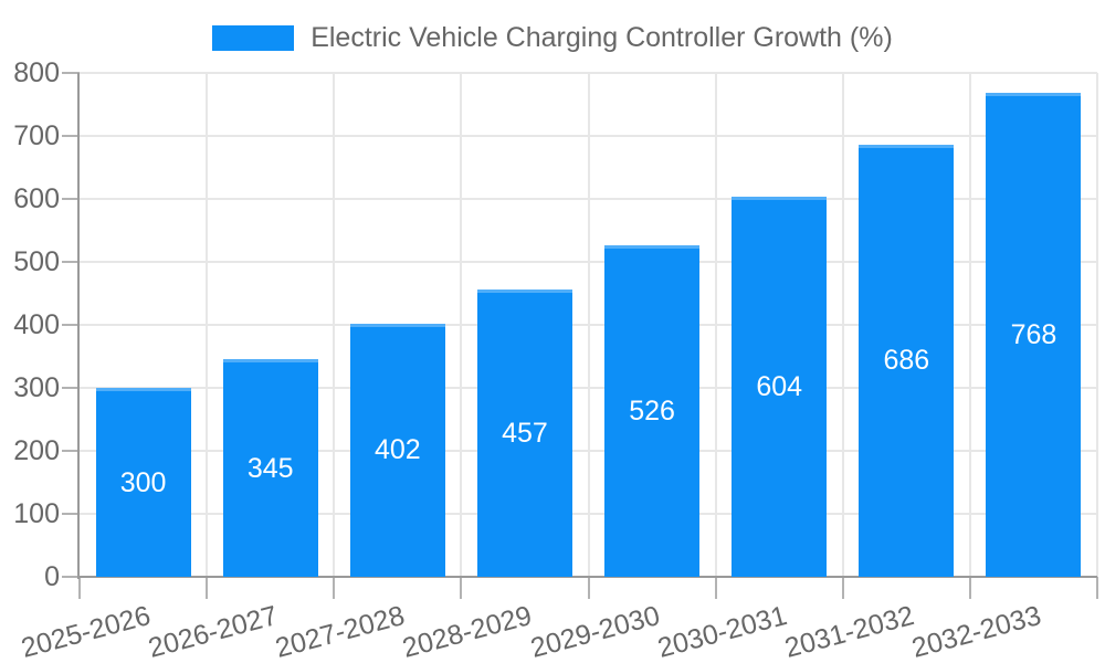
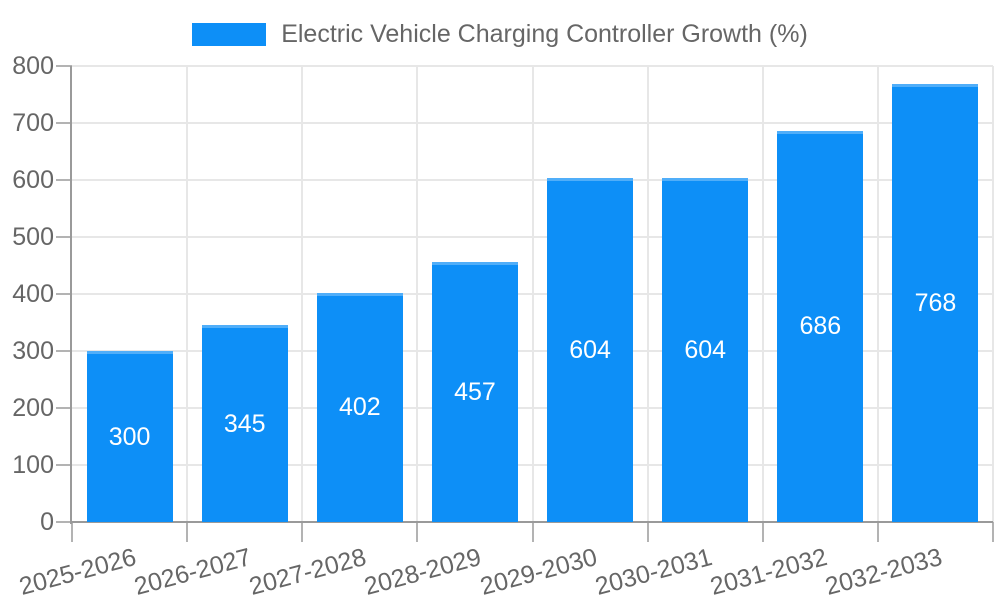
2029-2030: 526 -> 604
